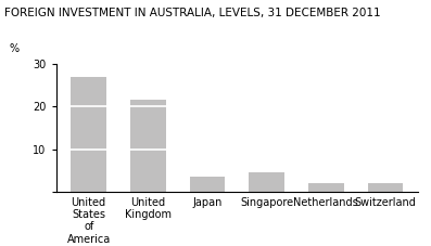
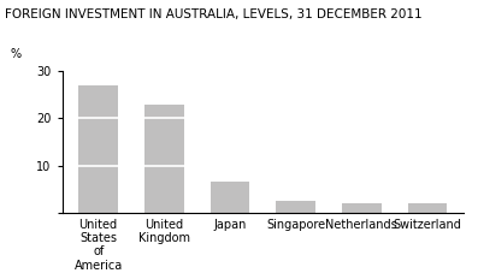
United Kingdom: 21.5 -> 23.0
Japan: 3.5 -> 6.5
Singapore: 4.5 -> 2.5
